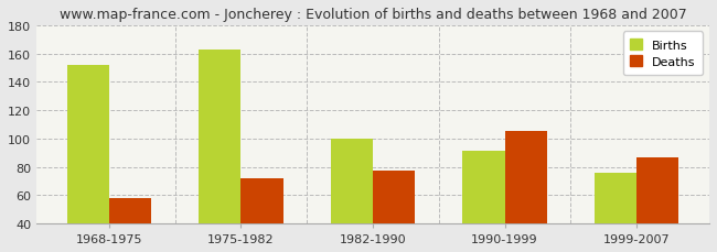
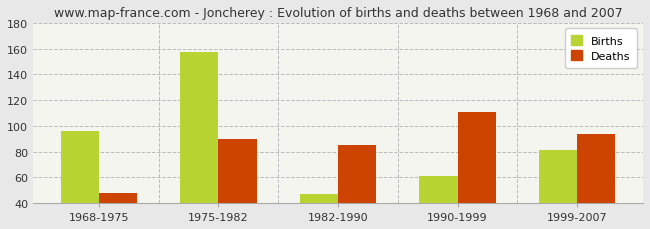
Births/1968-1975: 152 -> 96
Deaths/1968-1975: 58 -> 48
Births/1975-1982: 163 -> 157
Deaths/1975-1982: 72 -> 90
Births/1982-1990: 100 -> 47
Deaths/1982-1990: 77 -> 85
Births/1990-1999: 91 -> 61
Deaths/1990-1999: 105 -> 111
Births/1999-2007: 76 -> 81
Deaths/1999-2007: 87 -> 94
